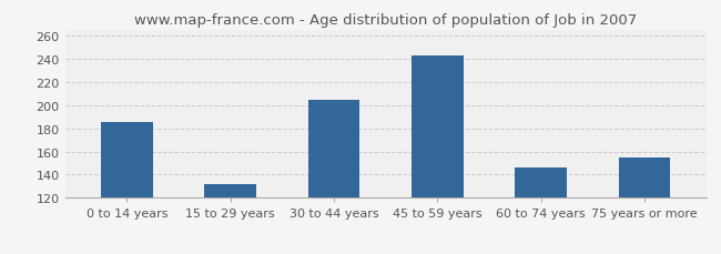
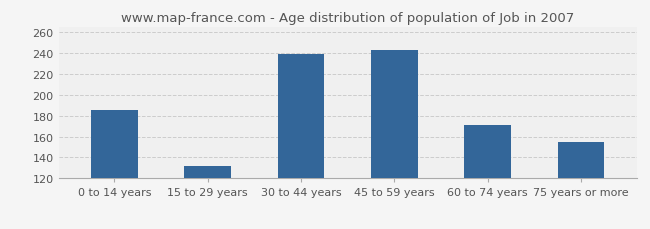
30 to 44 years: 204 -> 239
60 to 74 years: 146 -> 171
